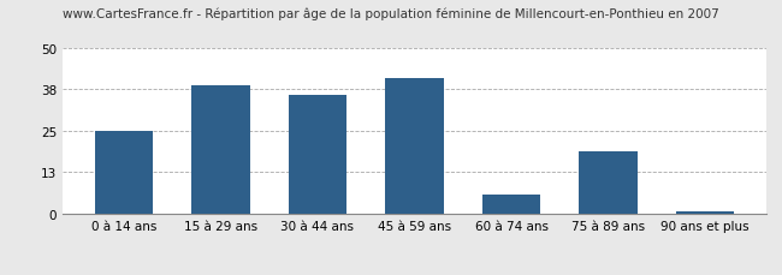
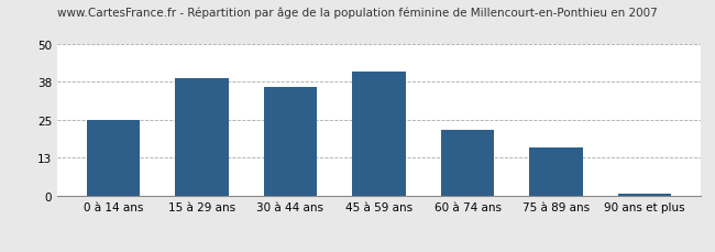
60 à 74 ans: 6 -> 22
75 à 89 ans: 19 -> 16
